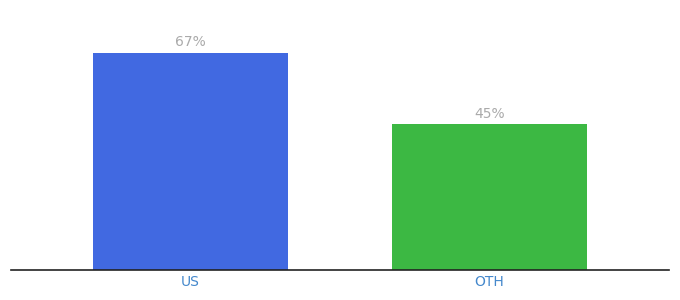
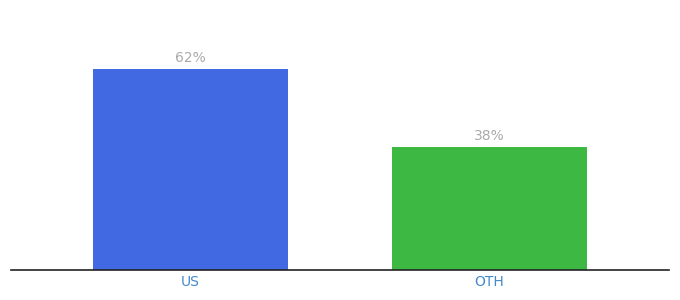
US: 67% -> 62%
OTH: 45% -> 38%
